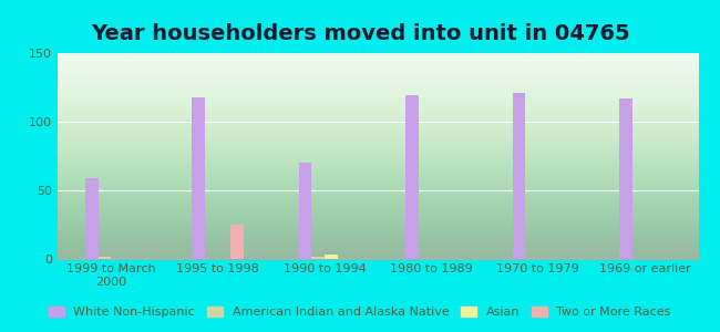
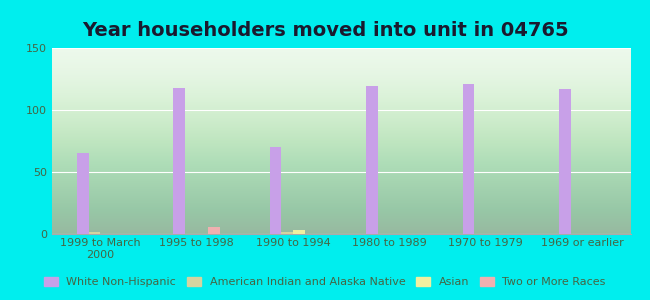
White Non-Hispanic/1999 to March 2000: 59 -> 65
Two or More Races/1995 to 1998: 25 -> 6
